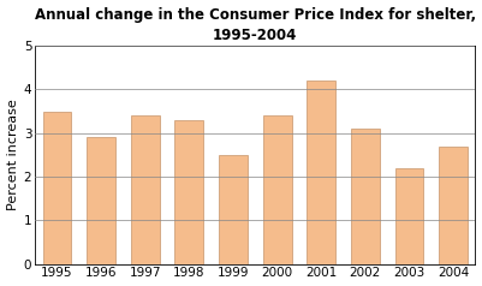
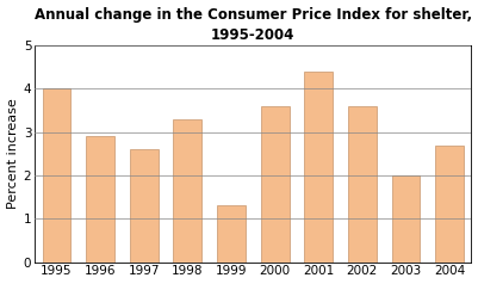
1995: 3.5 -> 4.0
1997: 3.4 -> 2.6
1999: 2.5 -> 1.3
2000: 3.4 -> 3.6
2001: 4.2 -> 4.4
2002: 3.1 -> 3.6
2003: 2.2 -> 2.0
